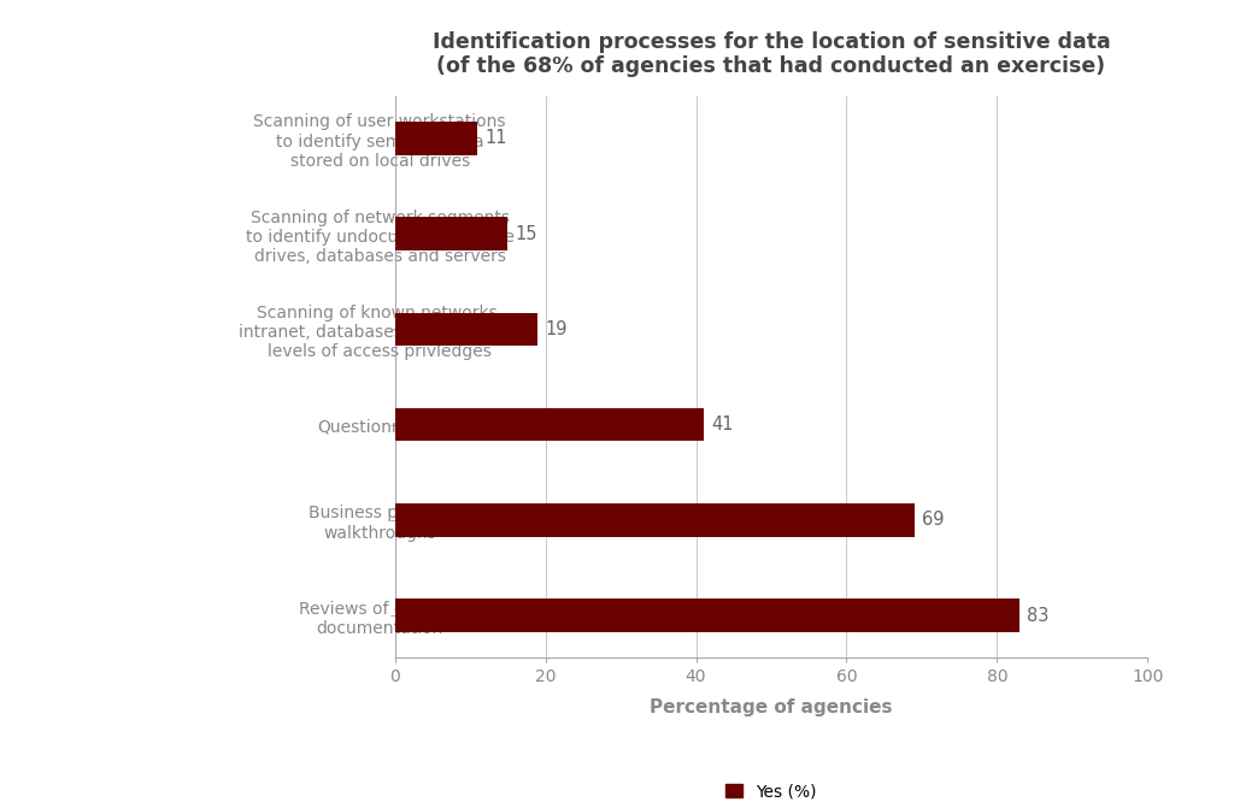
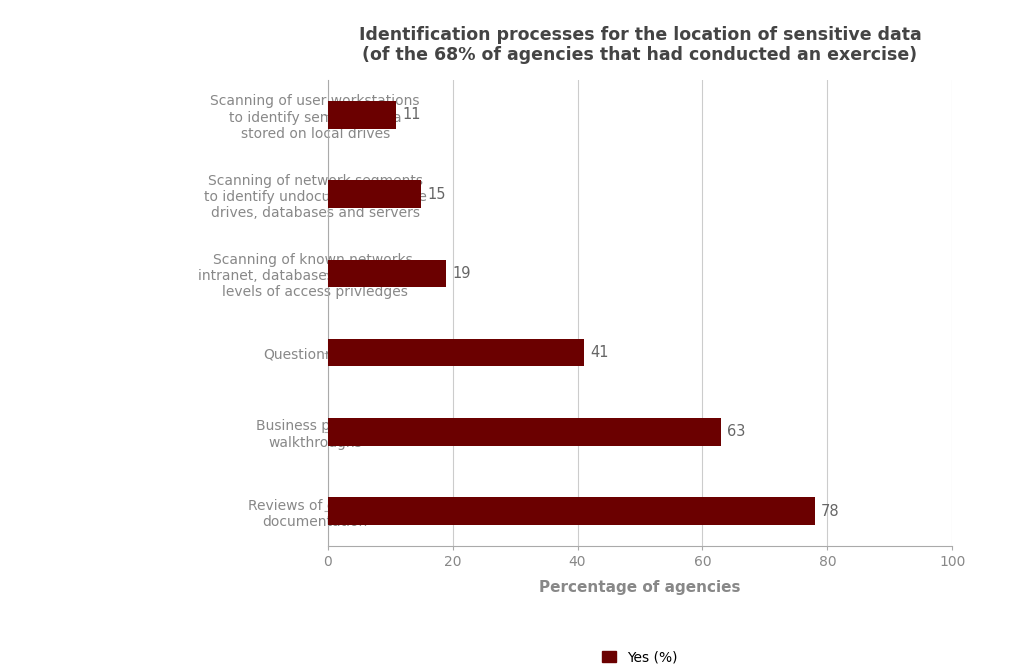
Business process walkthroughs: 69 -> 63
Reviews of existing documentation: 83 -> 78
